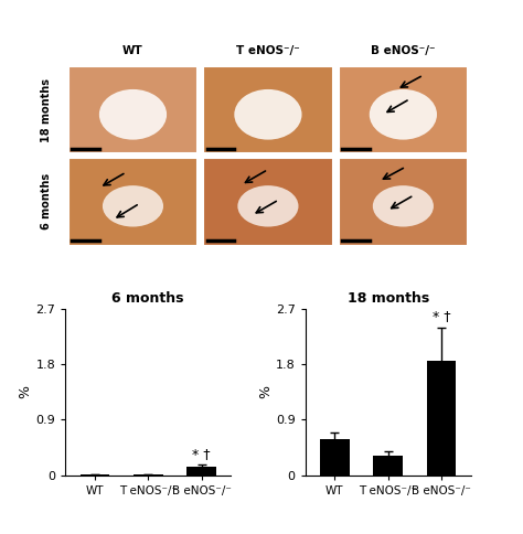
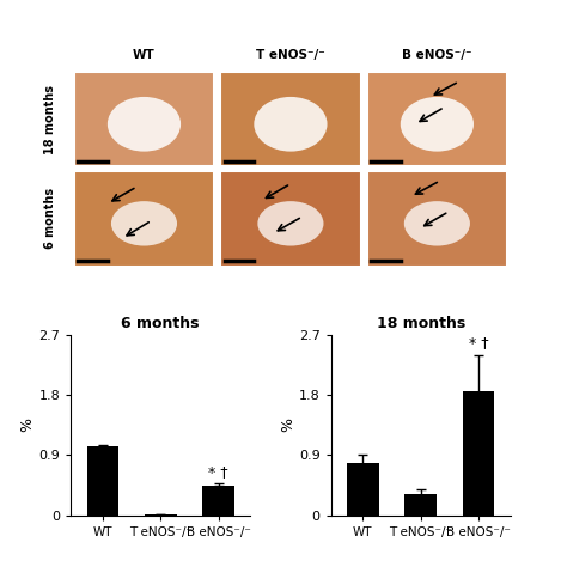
6 months/WT: 0.01 -> 1.04
6 months/B eNOS⁻/⁻: 0.13 -> 0.44
18 months/WT: 0.58 -> 0.78
